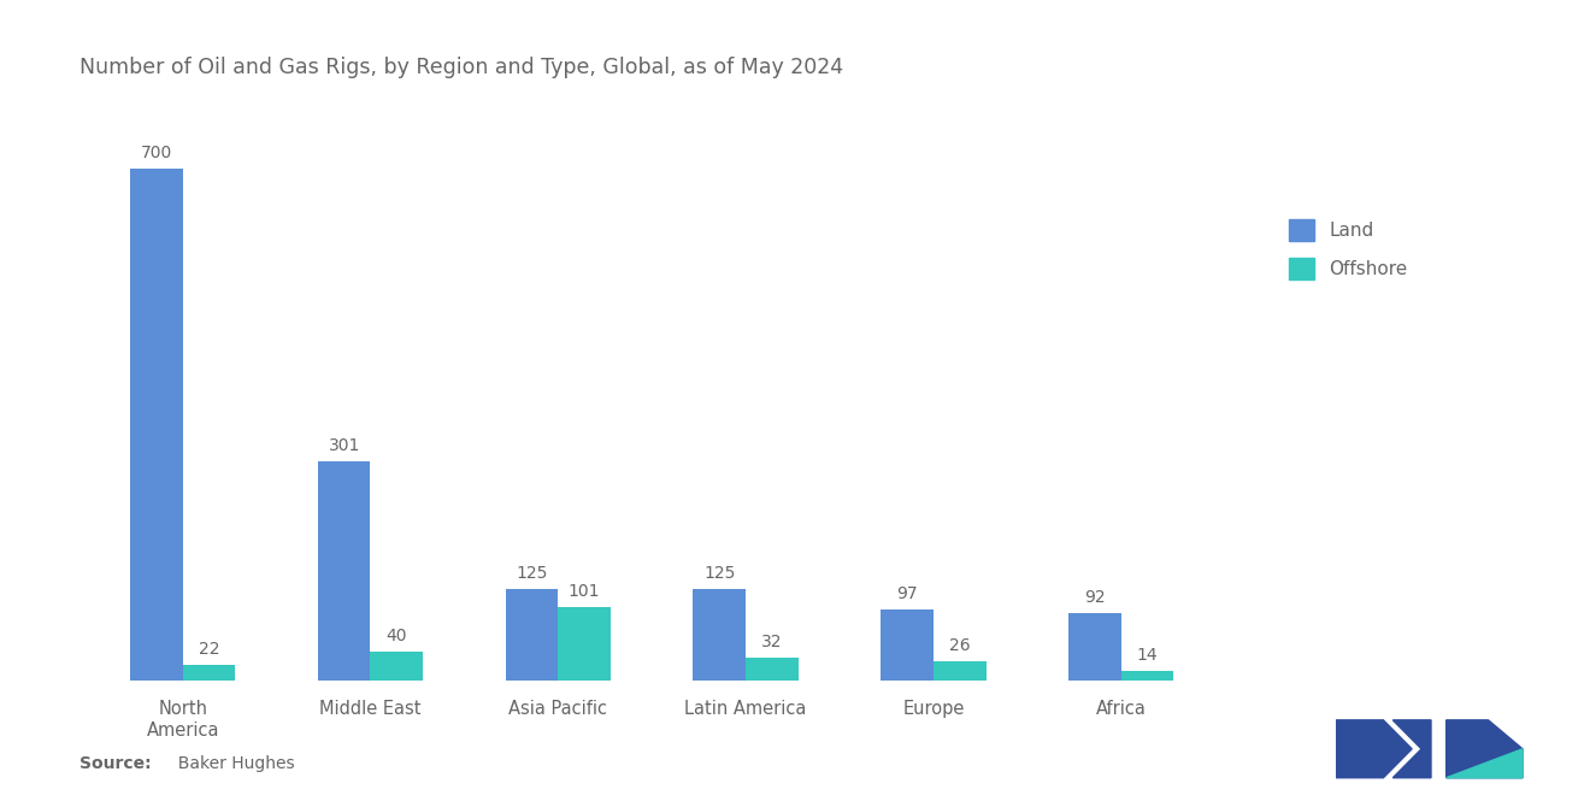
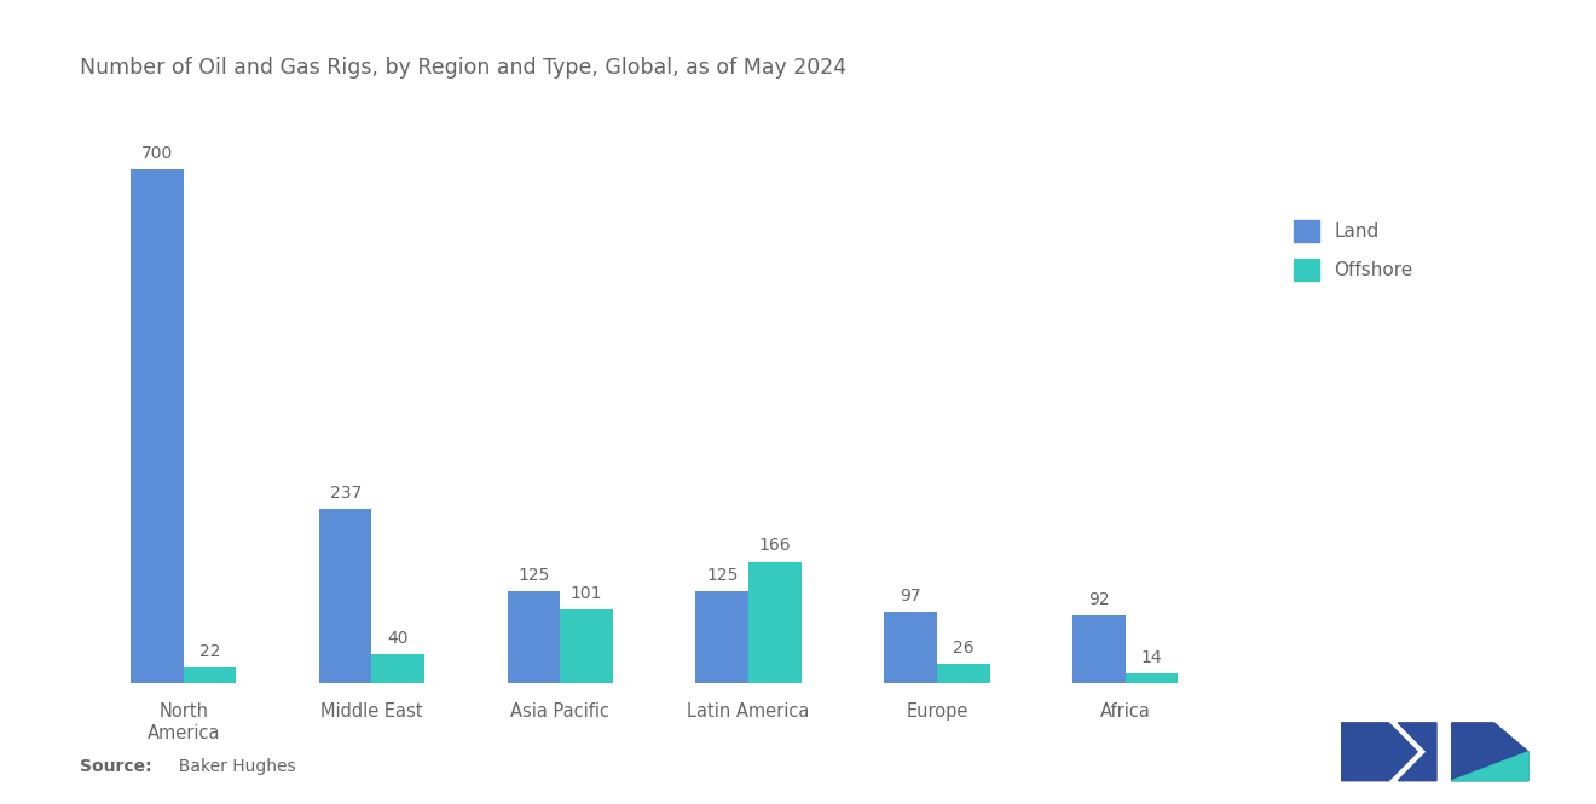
Land/Middle East: 301 -> 237
Offshore/Latin America: 32 -> 166
